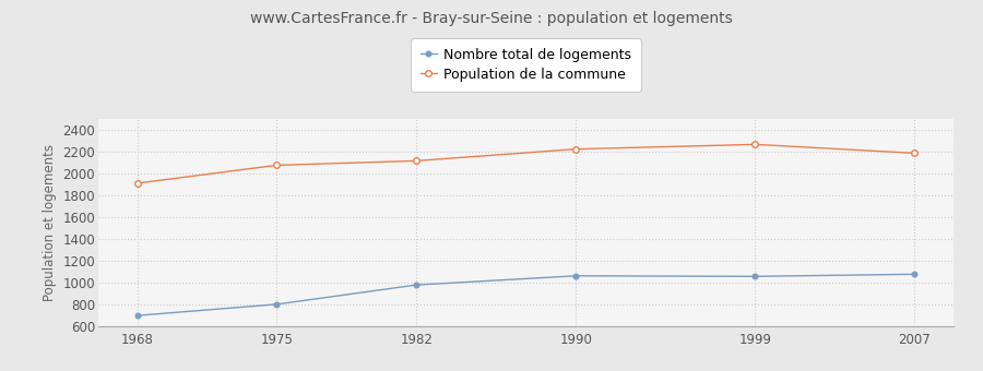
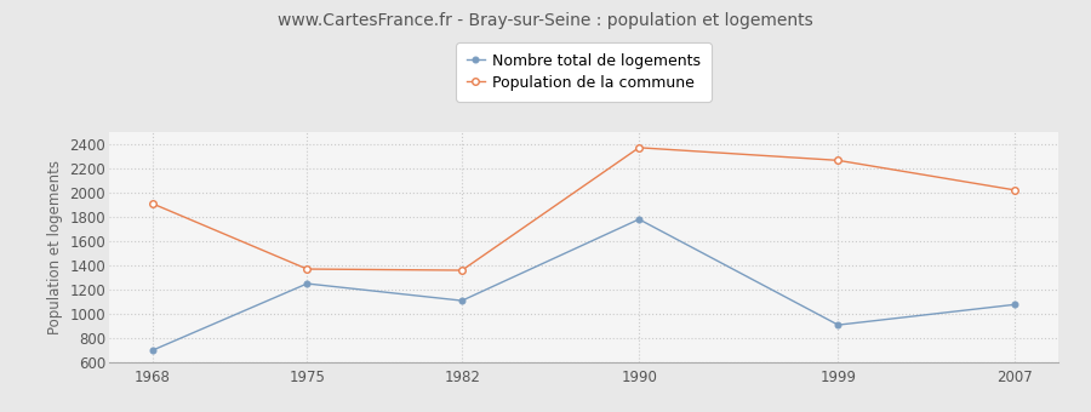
Nombre total de logements/1975: 800 -> 1250
Population de la commune/1975: 2080 -> 1370
Nombre total de logements/1982: 980 -> 1110
Population de la commune/1982: 2120 -> 1360
Nombre total de logements/1990: 1060 -> 1780
Population de la commune/1990: 2220 -> 2370
Nombre total de logements/1999: 1060 -> 910
Population de la commune/2007: 2180 -> 2020
